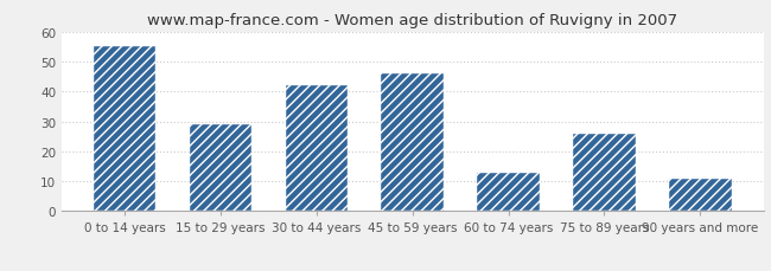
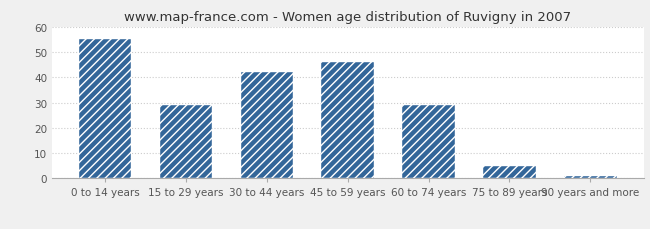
60 to 74 years: 13 -> 29
75 to 89 years: 26 -> 5
90 years and more: 11 -> 1
